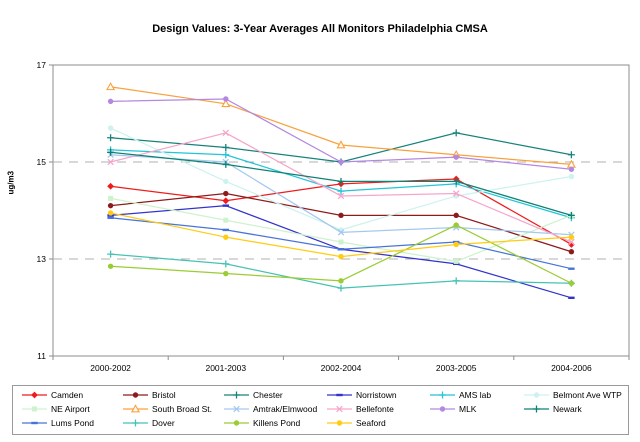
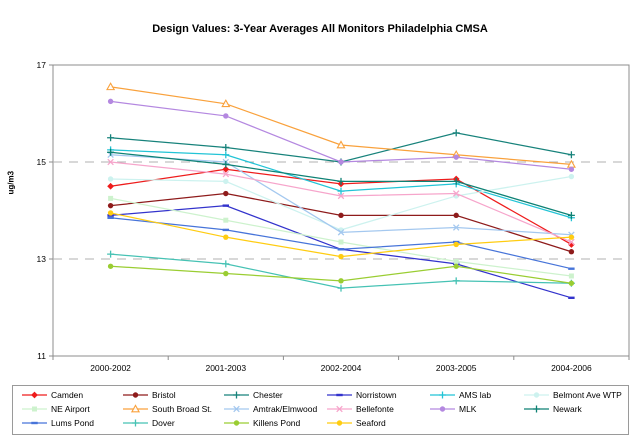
Belmont Ave WTP/2000-2002: 15.7 -> 14.7
Camden/2001-2003: 14.2 -> 14.8
Bellefonte/2001-2003: 15.6 -> 14.8
MLK/2001-2003: 16.3 -> 15.9
Killens Pond/2003-2005: 13.7 -> 12.8
NE Airport/2004-2006: 13.9 -> 12.7
